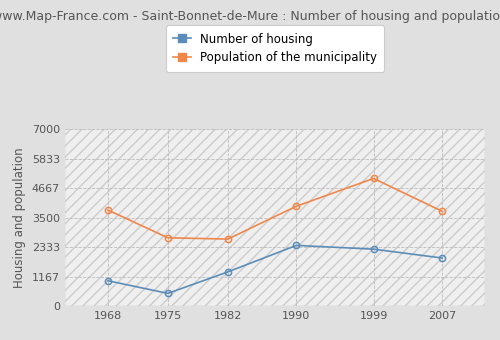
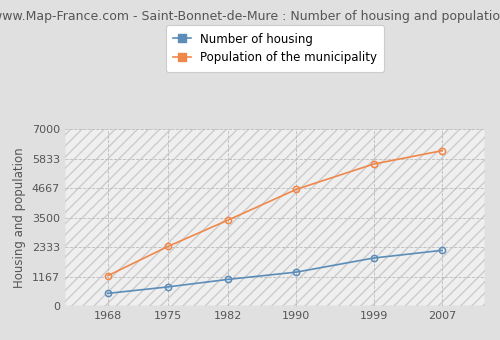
Number of housing/1968: 1000 -> 500
Population of the municipality/1968: 3800 -> 1200
Number of housing/1975: 500 -> 760
Population of the municipality/1975: 2700 -> 2360
Number of housing/1982: 1350 -> 1050
Population of the municipality/1982: 2650 -> 3400
Number of housing/1990: 2400 -> 1340
Population of the municipality/1990: 3950 -> 4620
Number of housing/1999: 2250 -> 1900
Population of the municipality/1999: 5050 -> 5620
Number of housing/2007: 1900 -> 2200
Population of the municipality/2007: 3750 -> 6150
